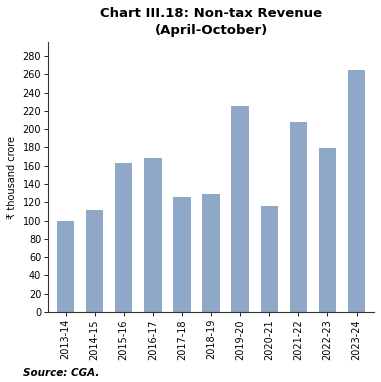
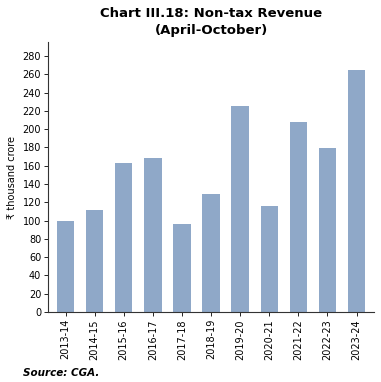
2017-18: 126 -> 96
